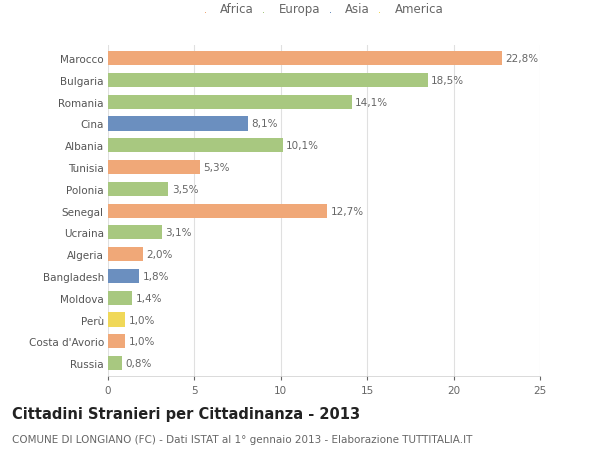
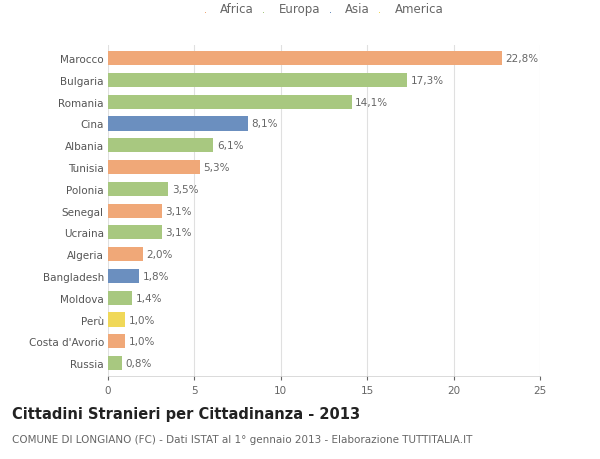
Bulgaria: 18,5% -> 17,3%
Albania: 10,1% -> 6,1%
Senegal: 12,7% -> 3,1%
